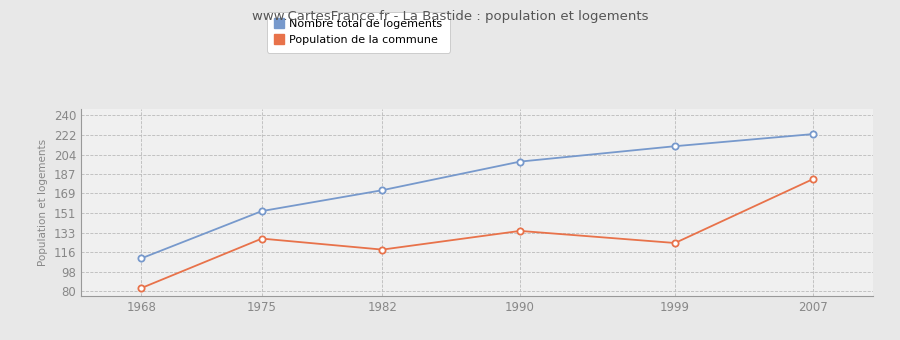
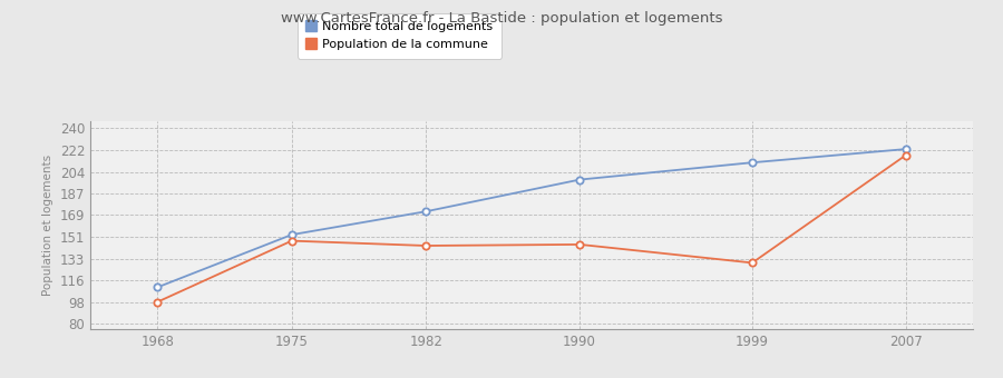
Population de la commune/1968: 83 -> 98
Population de la commune/1975: 128 -> 148
Population de la commune/1982: 118 -> 144
Population de la commune/1990: 135 -> 145
Population de la commune/1999: 124 -> 130
Population de la commune/2007: 182 -> 218
